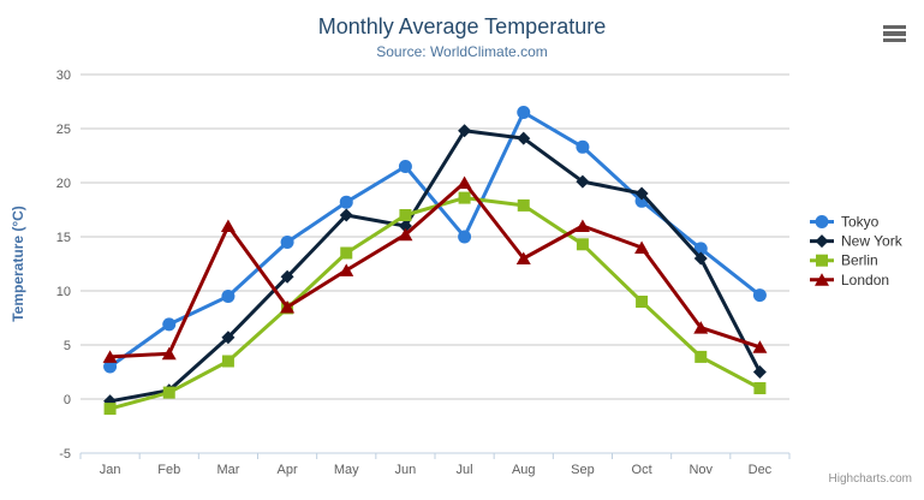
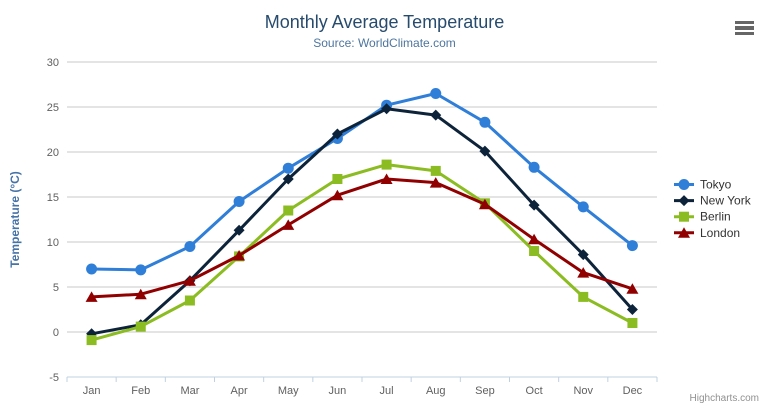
Tokyo/Jan: 3 -> 7
London/Mar: 16 -> 6
New York/Jun: 16 -> 22
Tokyo/Jul: 15 -> 25
London/Jul: 20 -> 17
London/Aug: 13 -> 17
London/Sep: 16 -> 14
New York/Oct: 19 -> 14
London/Oct: 14 -> 10
New York/Nov: 13 -> 9
